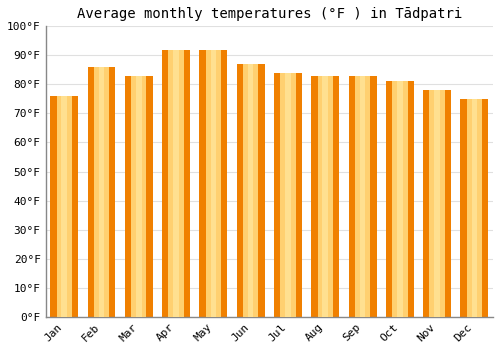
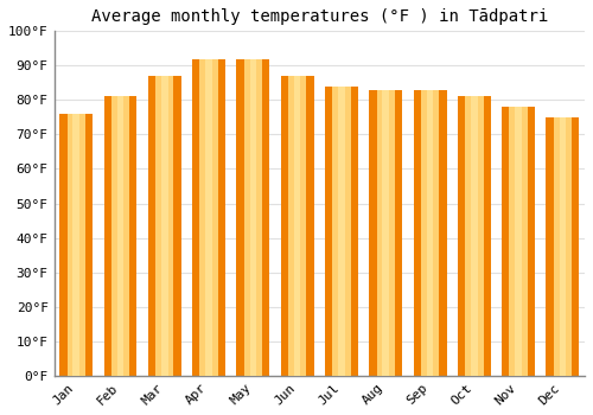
Feb: 86°F -> 81°F
Mar: 83°F -> 87°F
